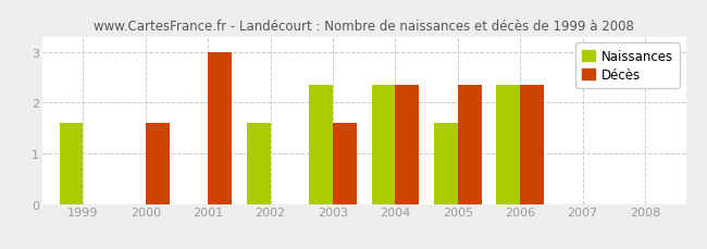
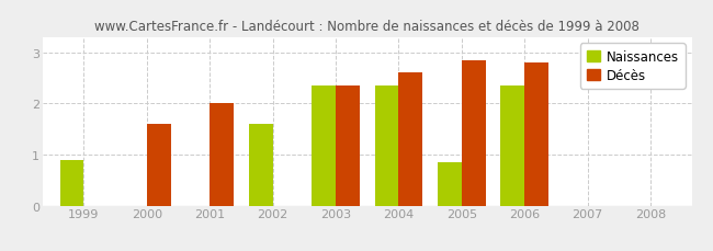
Naissances/1999: 1.60 -> 0.90
Décès/2001: 3.00 -> 2.00
Décès/2003: 1.60 -> 2.35
Décès/2004: 2.35 -> 2.60
Naissances/2005: 1.60 -> 0.85
Décès/2005: 2.35 -> 2.85
Décès/2006: 2.35 -> 2.80
